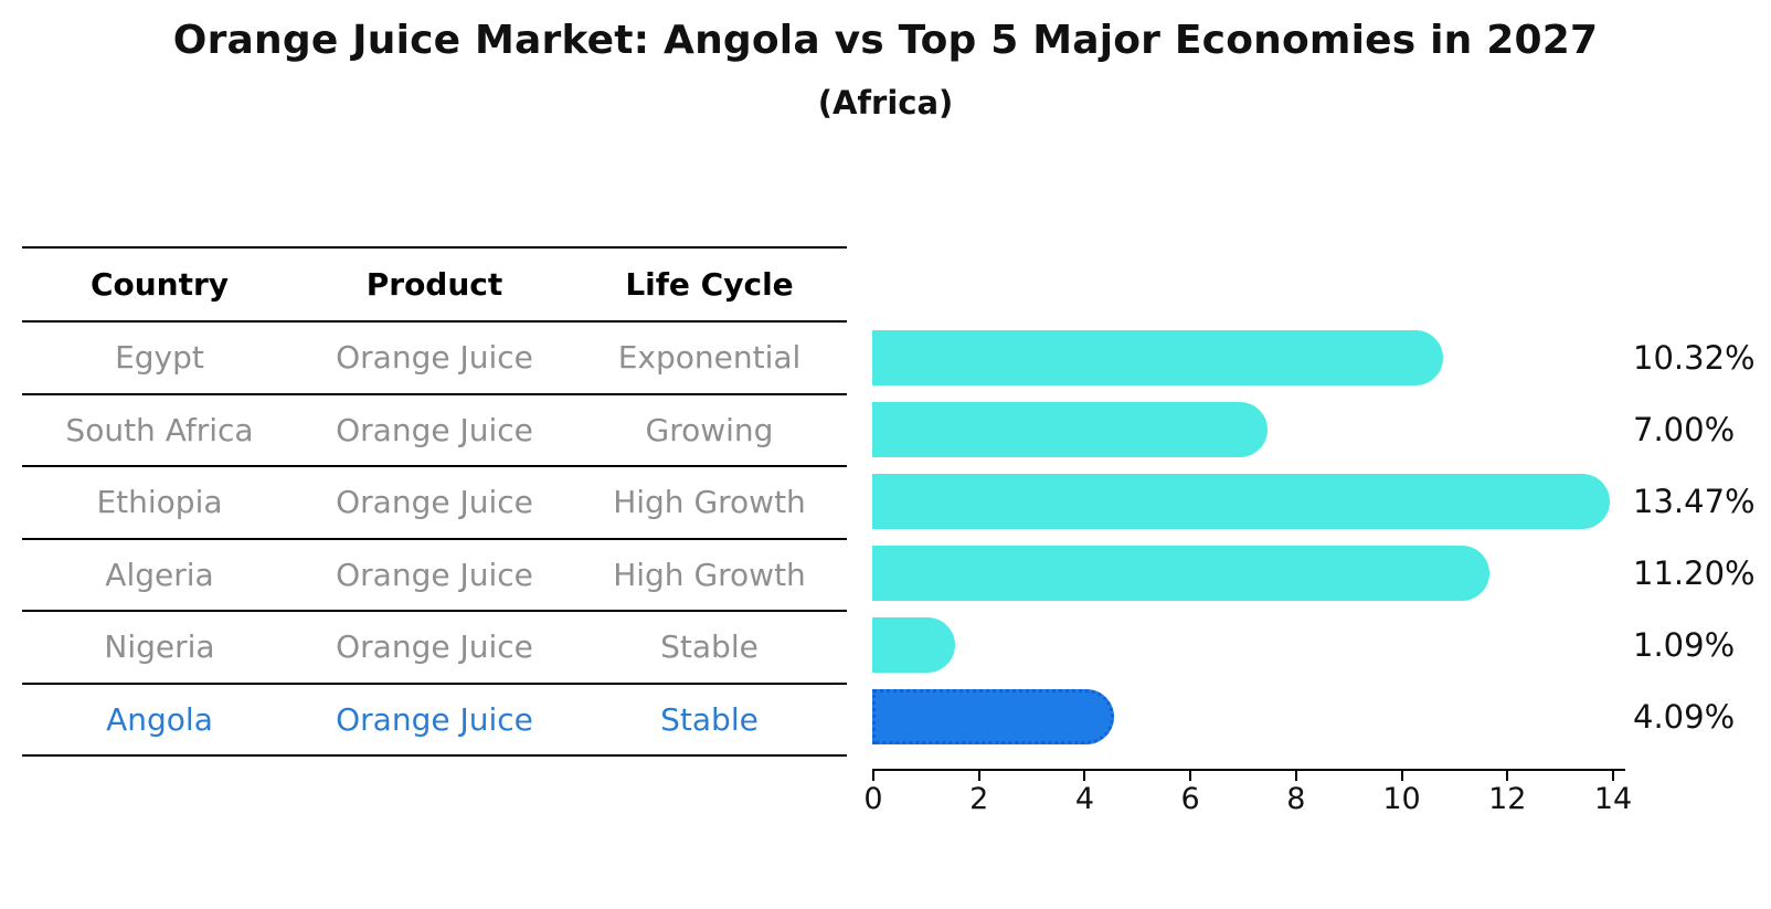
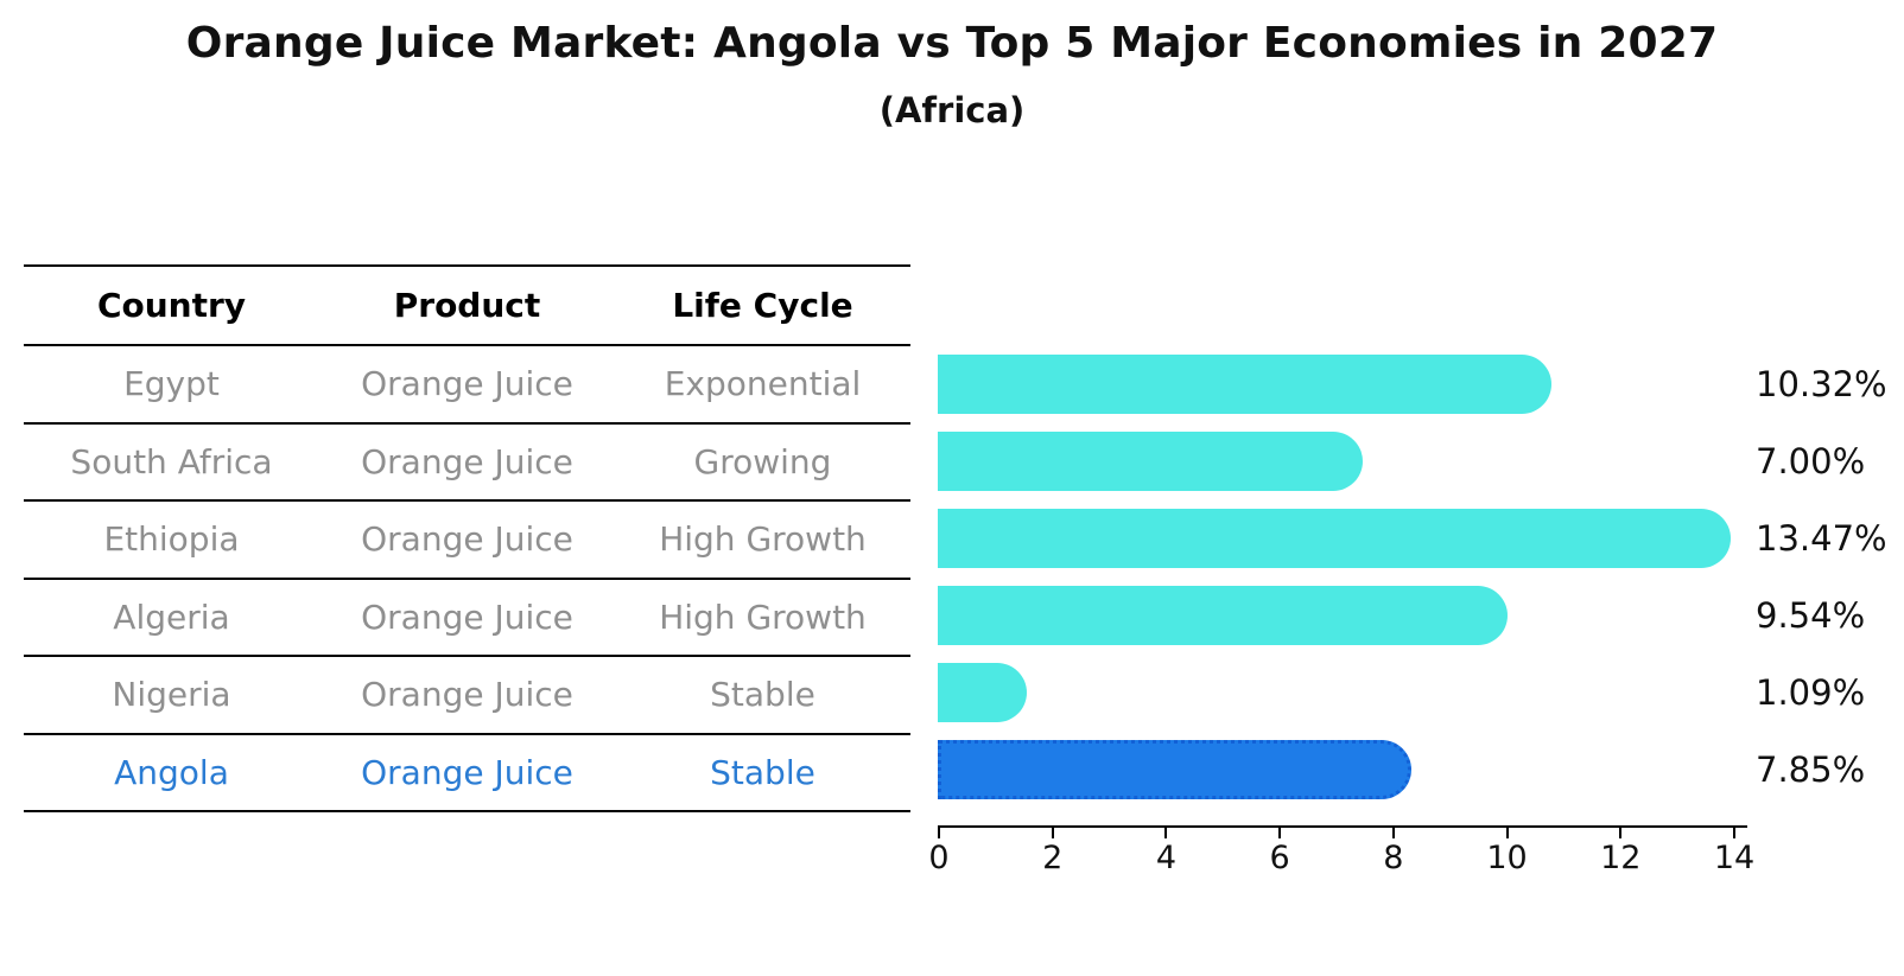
Algeria: 11.20% -> 9.54%
Angola: 4.09% -> 7.85%
